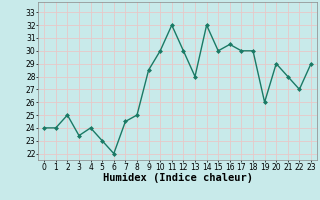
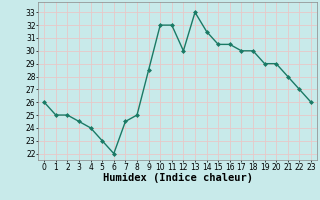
0: 24.0 -> 26.0
1: 24.0 -> 25.0
3: 23.4 -> 24.5
10: 30.0 -> 32.0
13: 28.0 -> 33.0
14: 32.0 -> 31.5
15: 30.0 -> 30.5
19: 26.0 -> 29.0
23: 29.0 -> 26.0
